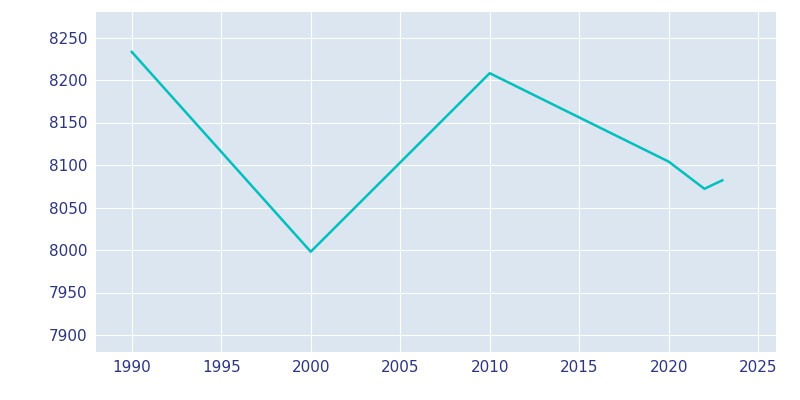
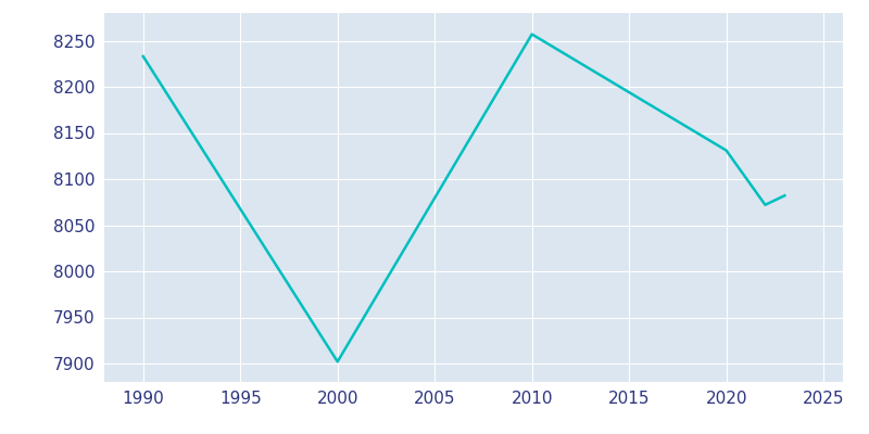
2000: 7998 -> 7902
2010: 8208 -> 8257
2020: 8104 -> 8131
